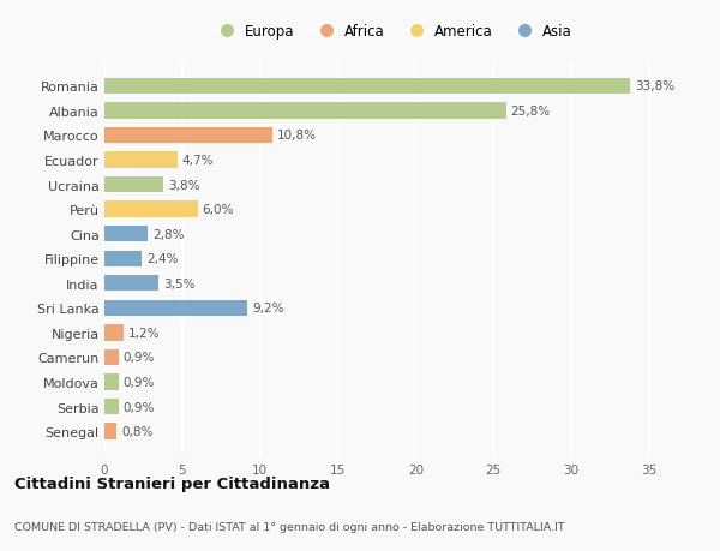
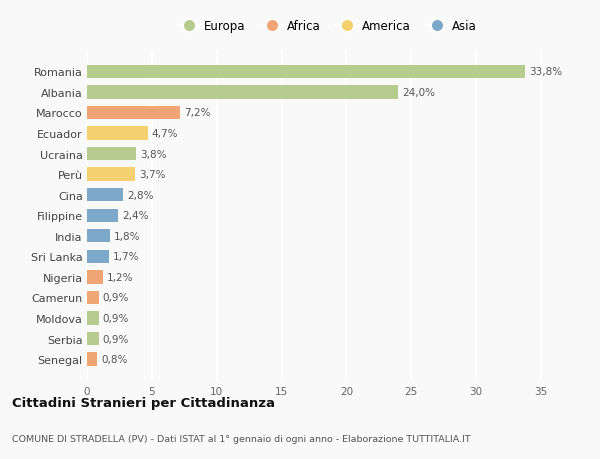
Albania: 25,8% -> 24,0%
Marocco: 10,8% -> 7,2%
Perù: 6,0% -> 3,7%
India: 3,5% -> 1,8%
Sri Lanka: 9,2% -> 1,7%
